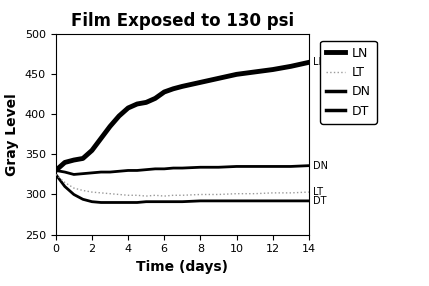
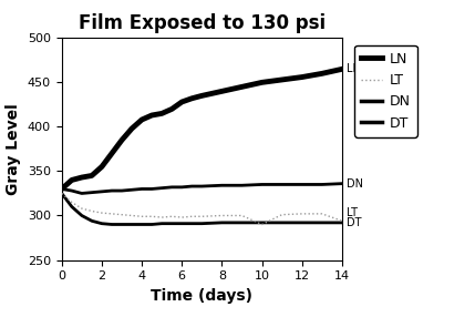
LT/10: 301 -> 290
LT/14: 303 -> 294
